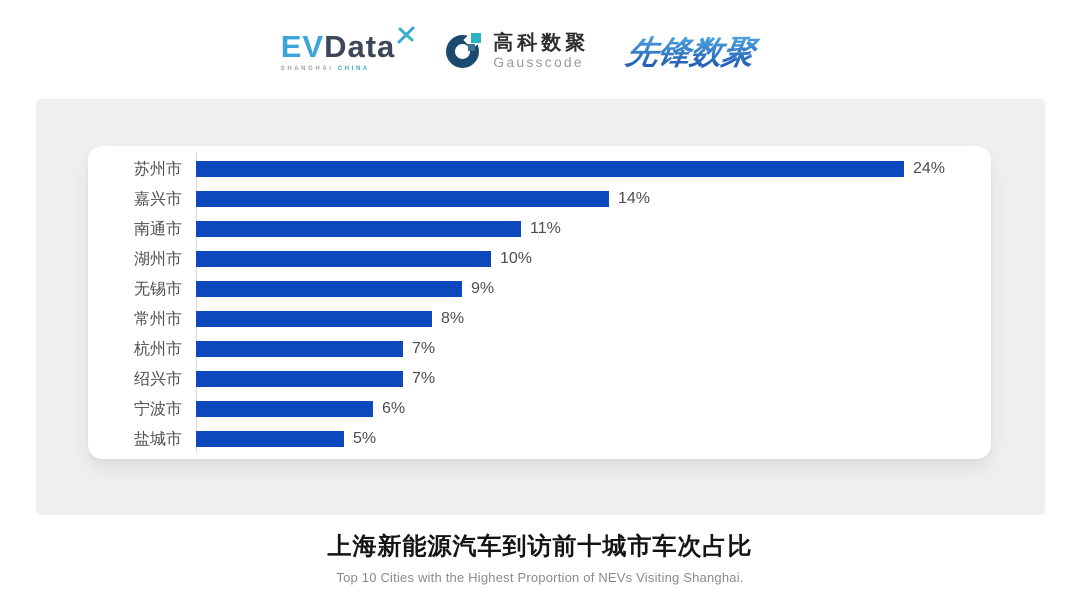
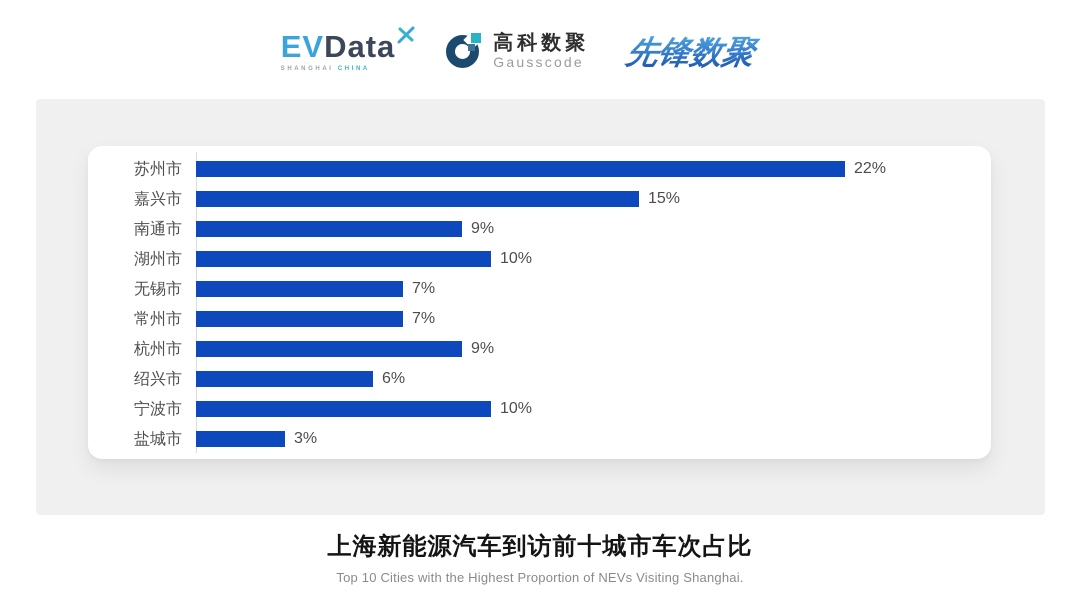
苏州市: 24% -> 22%
嘉兴市: 14% -> 15%
南通市: 11% -> 9%
无锡市: 9% -> 7%
常州市: 8% -> 7%
杭州市: 7% -> 9%
绍兴市: 7% -> 6%
宁波市: 6% -> 10%
盐城市: 5% -> 3%
